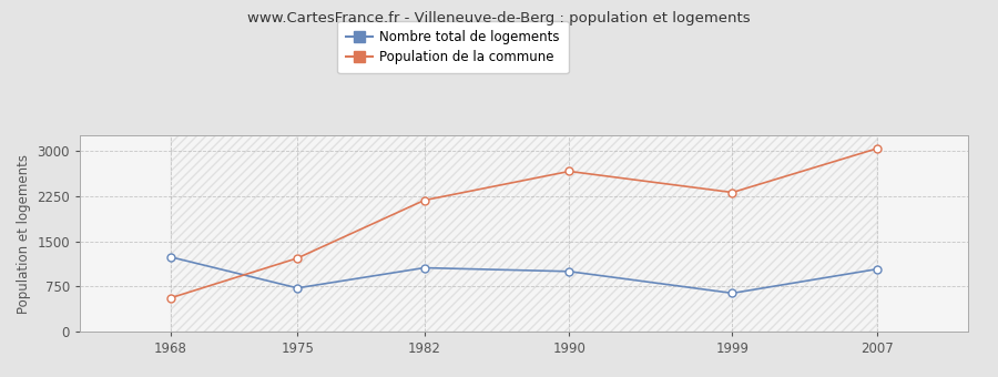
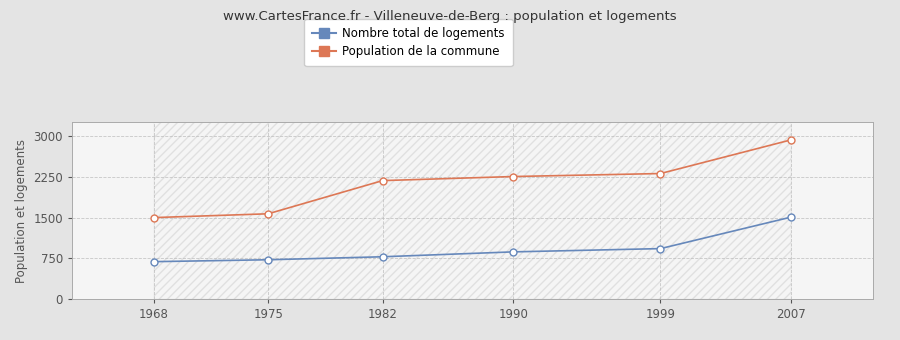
Nombre total de logements/1968: 1240 -> 690
Population de la commune/1968: 560 -> 1500
Population de la commune/1975: 1220 -> 1570
Nombre total de logements/1982: 1060 -> 780
Nombre total de logements/1990: 1000 -> 870
Population de la commune/1990: 2660 -> 2260
Nombre total de logements/1999: 640 -> 930
Nombre total de logements/2007: 1040 -> 1510
Population de la commune/2007: 3040 -> 2930
